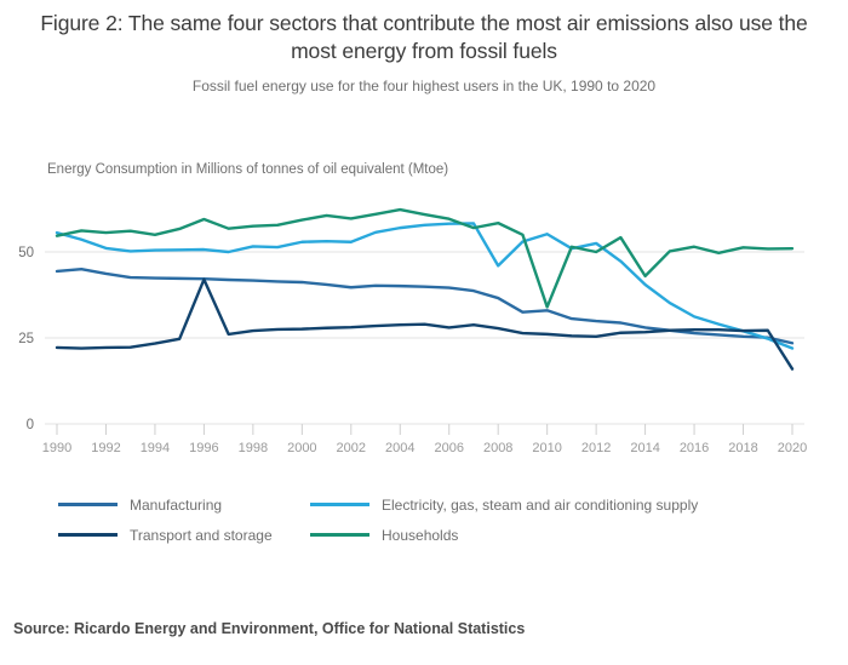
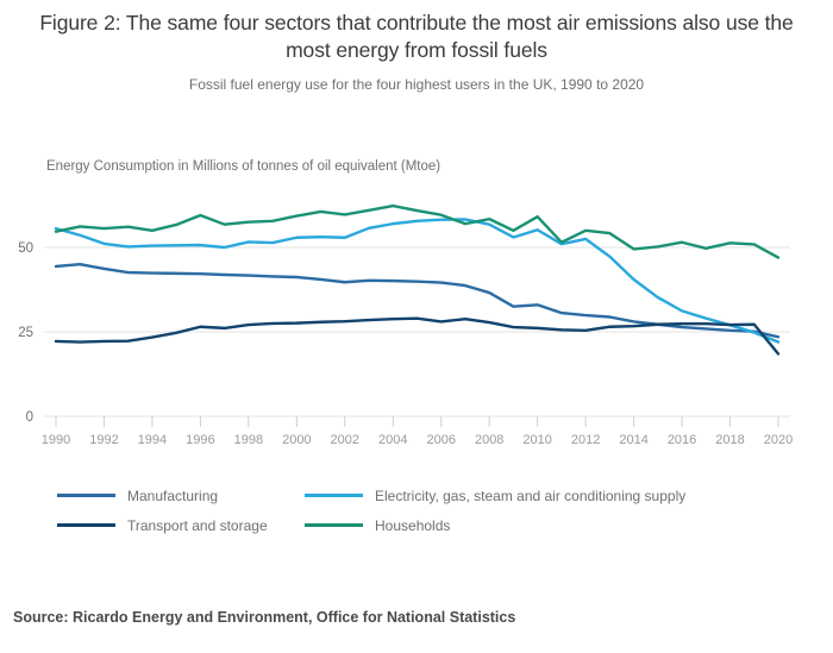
Transport and storage/1996: 42 -> 26
Electricity, gas, steam and air conditioning supply/2008: 46 -> 57
Households/2010: 34 -> 59
Households/2012: 50 -> 55
Households/2014: 43 -> 50
Transport and storage/2020: 16 -> 18
Households/2020: 51 -> 47
